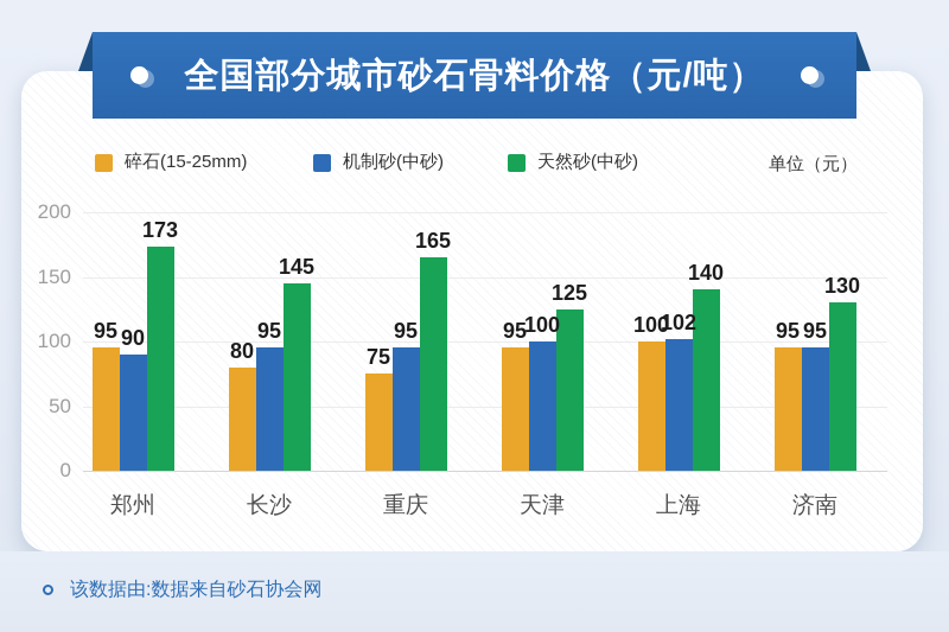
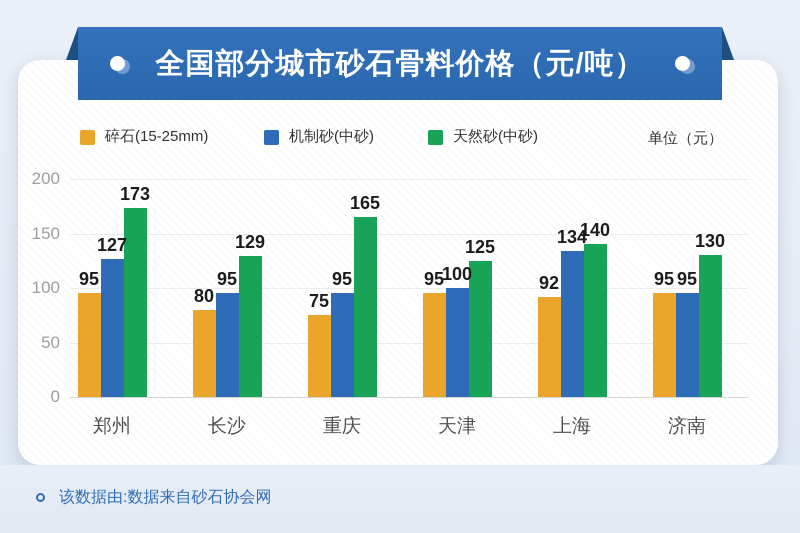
机制砂(中砂)/郑州: 90 -> 127
天然砂(中砂)/长沙: 145 -> 129
碎石(15-25mm)/上海: 100 -> 92
机制砂(中砂)/上海: 102 -> 134
